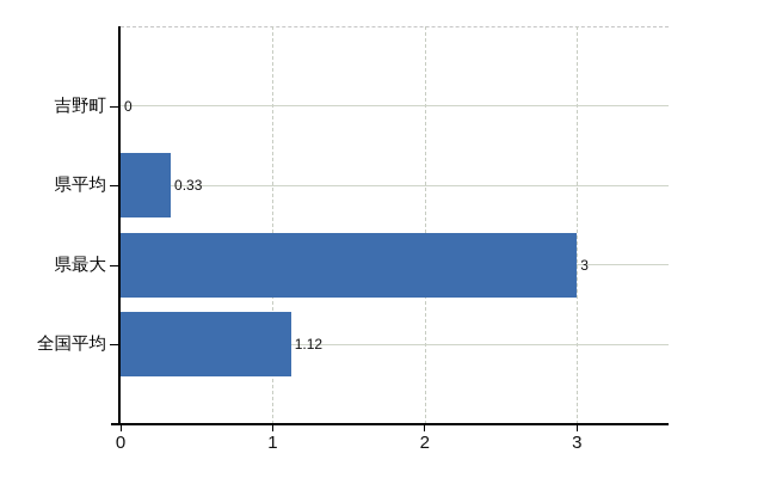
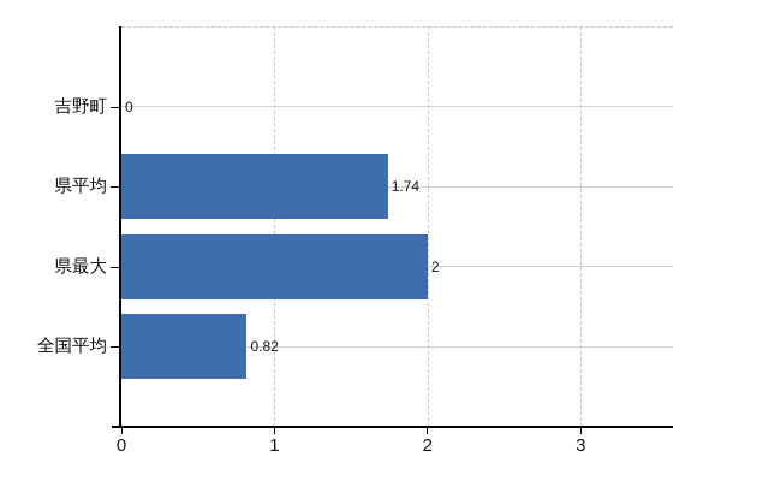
県平均: 0.33 -> 1.74
県最大: 3 -> 2
全国平均: 1.12 -> 0.82
